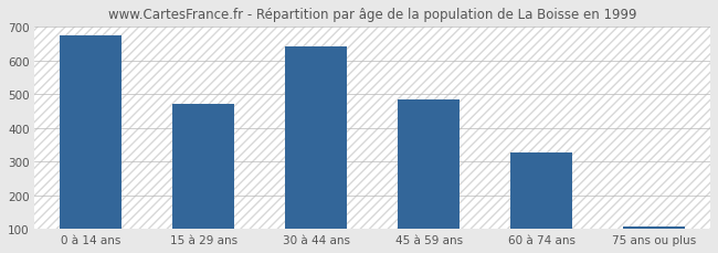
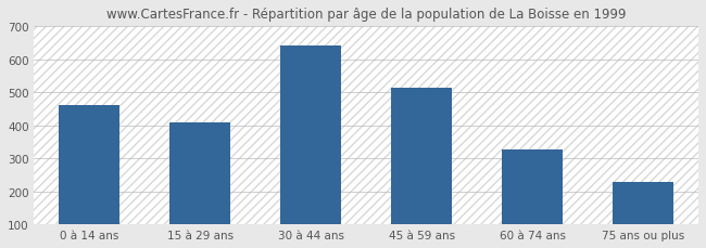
0 à 14 ans: 675 -> 460
15 à 29 ans: 470 -> 410
45 à 59 ans: 483 -> 515
75 ans ou plus: 108 -> 230
